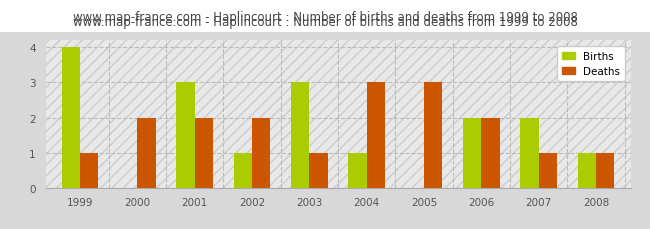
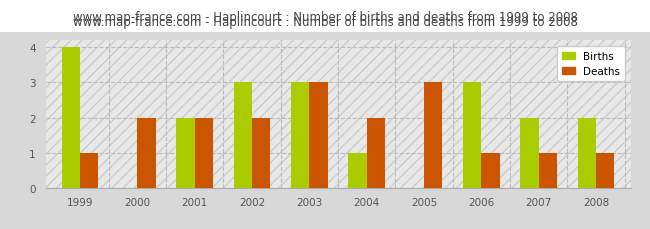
Births/2001: 3 -> 2
Births/2002: 1 -> 3
Deaths/2003: 1 -> 3
Deaths/2004: 3 -> 2
Births/2006: 2 -> 3
Deaths/2006: 2 -> 1
Births/2008: 1 -> 2
